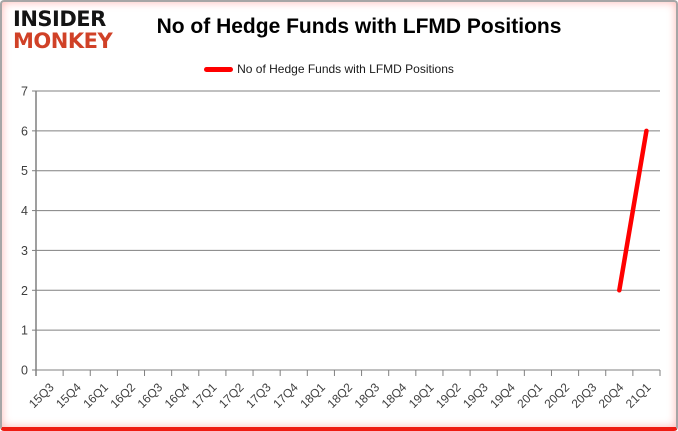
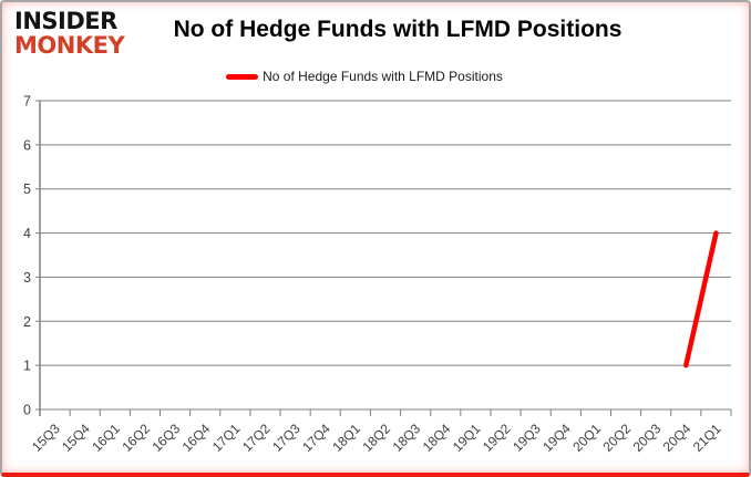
20Q4: 2 -> 1
21Q1: 6 -> 4
